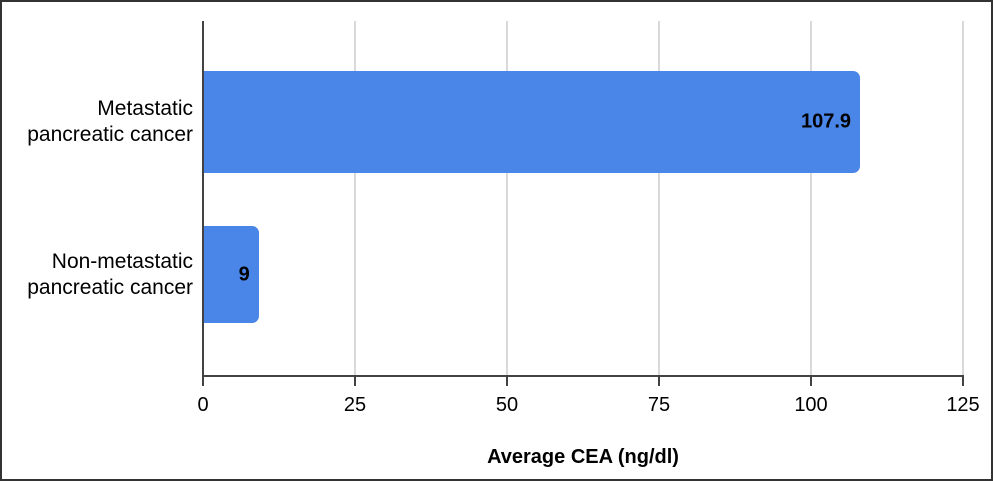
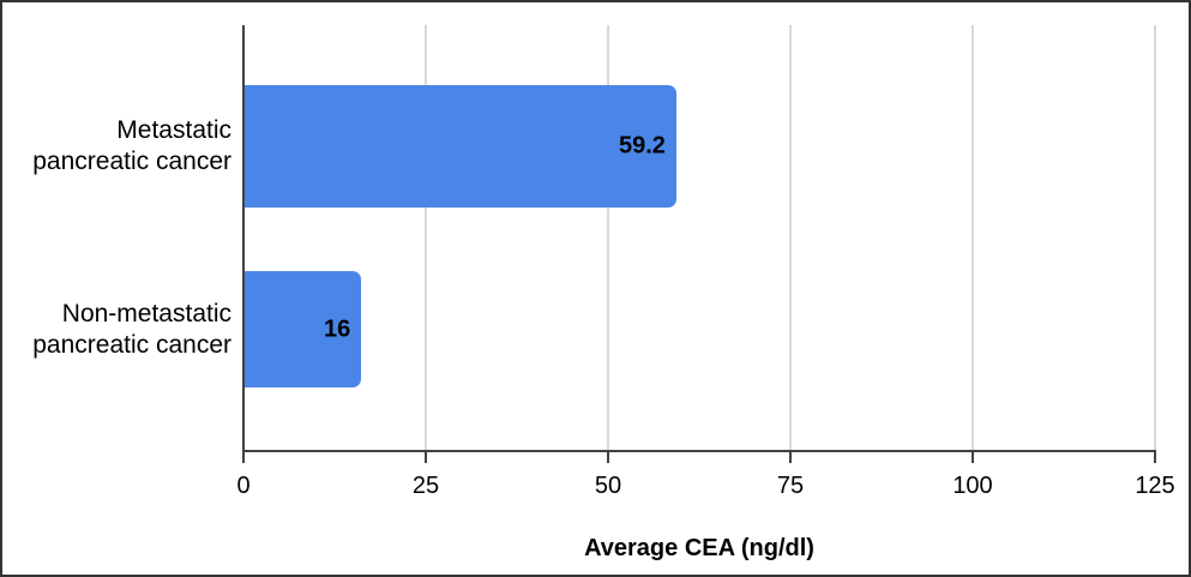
Metastatic pancreatic cancer: 107.9 -> 59.2
Non-metastatic pancreatic cancer: 9 -> 16
